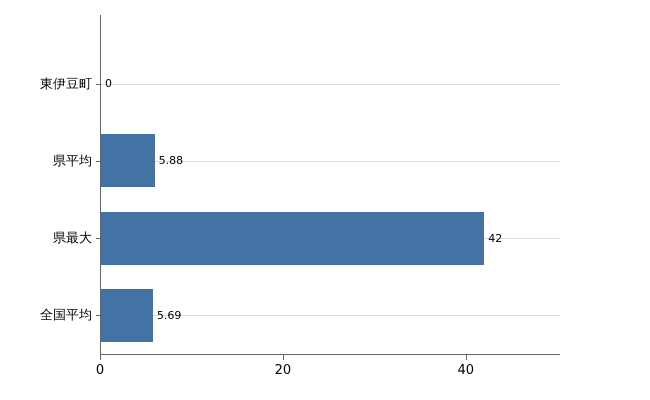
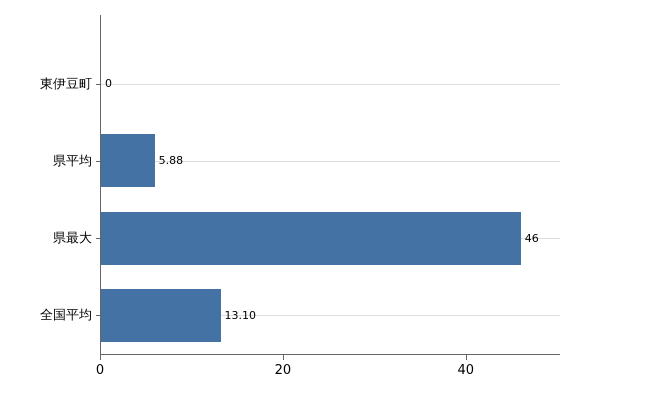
県最大: 42 -> 46
全国平均: 5.69 -> 13.10
